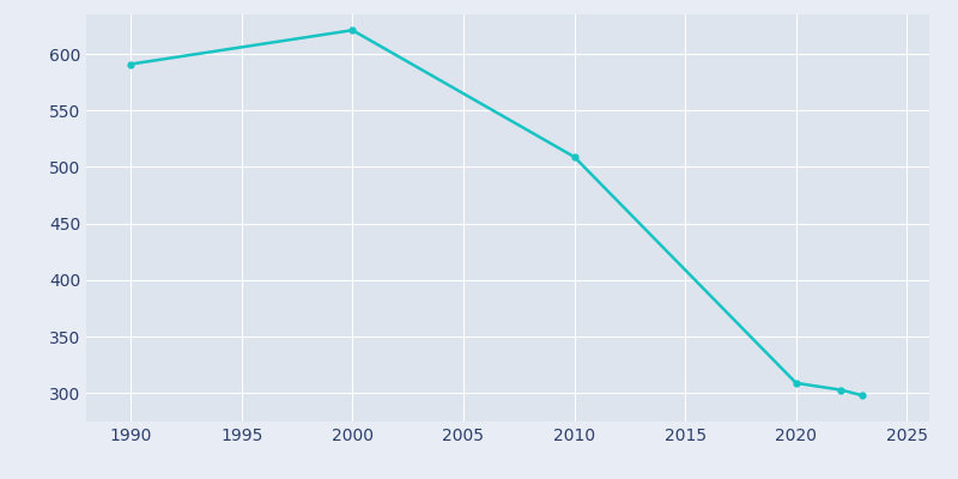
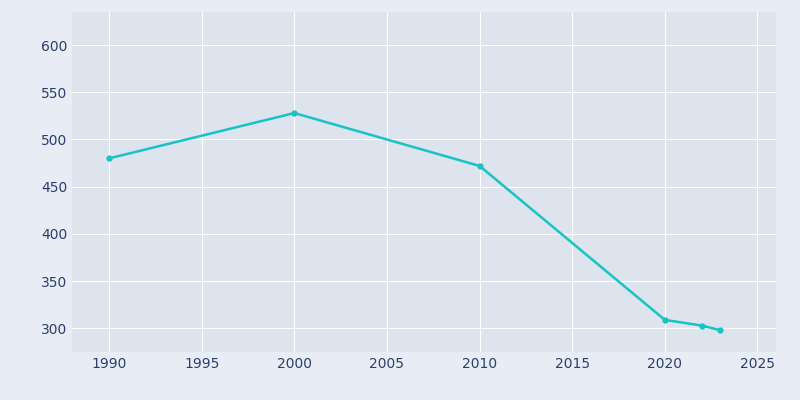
1990: 591 -> 480
2000: 621 -> 528
2010: 509 -> 472
